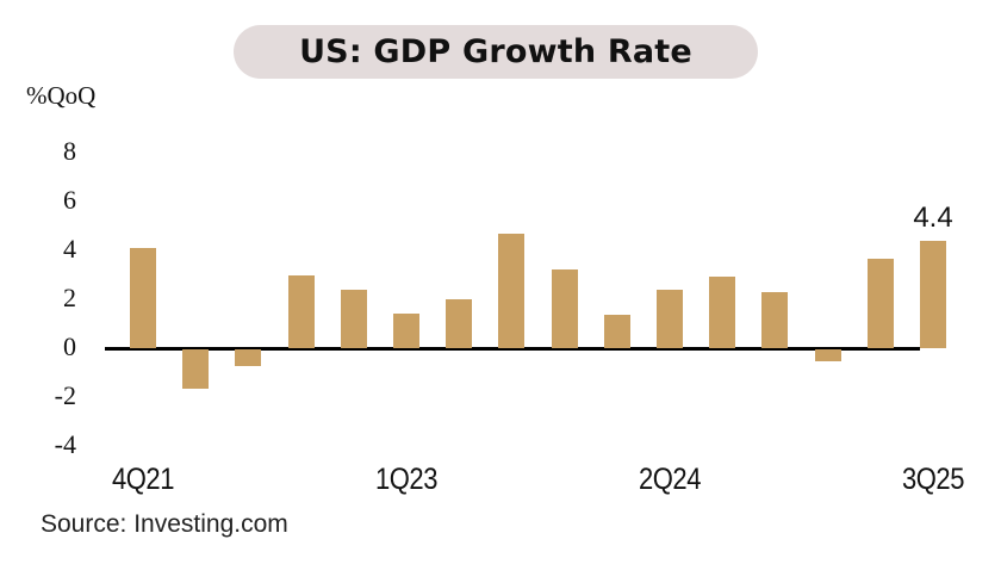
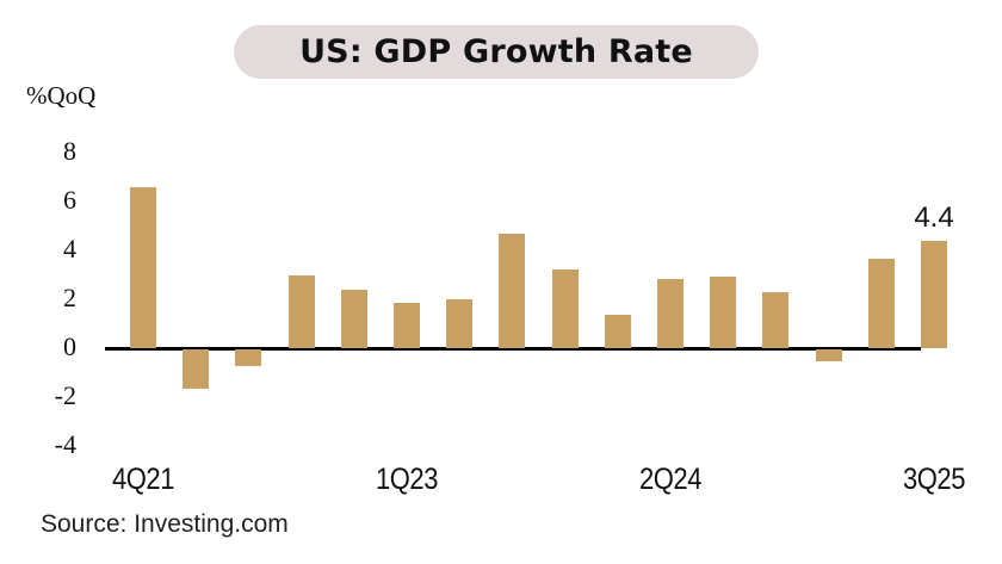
4Q21: 4.1 -> 6.6
1Q23: 1.4 -> 1.9
2Q24: 2.4 -> 2.9
